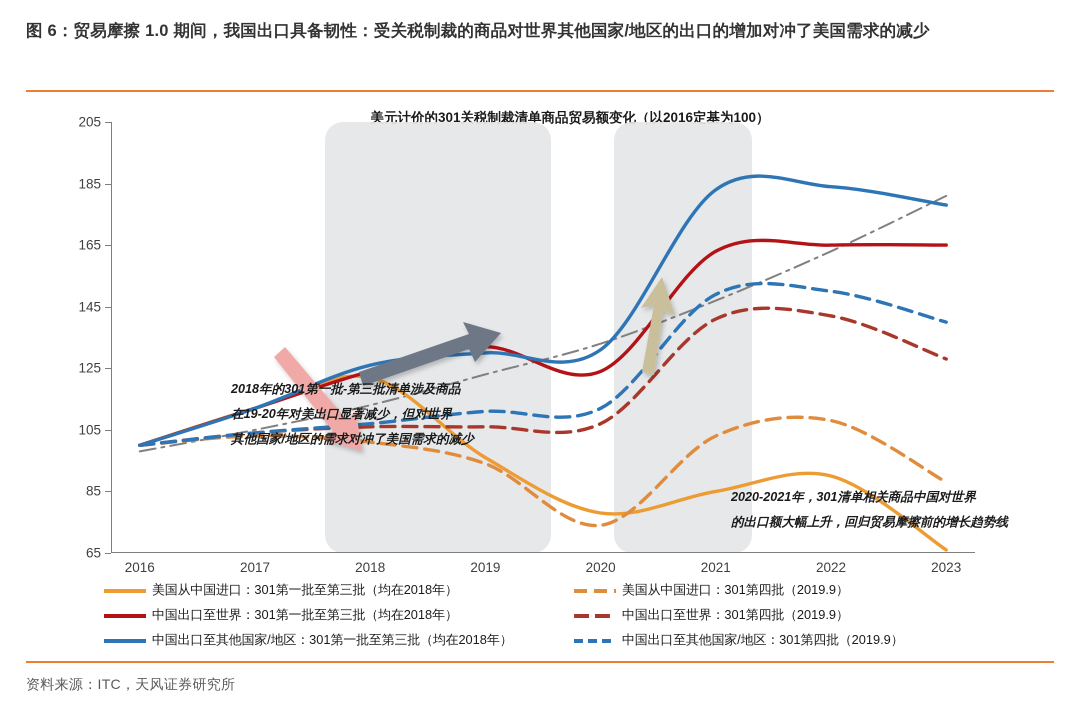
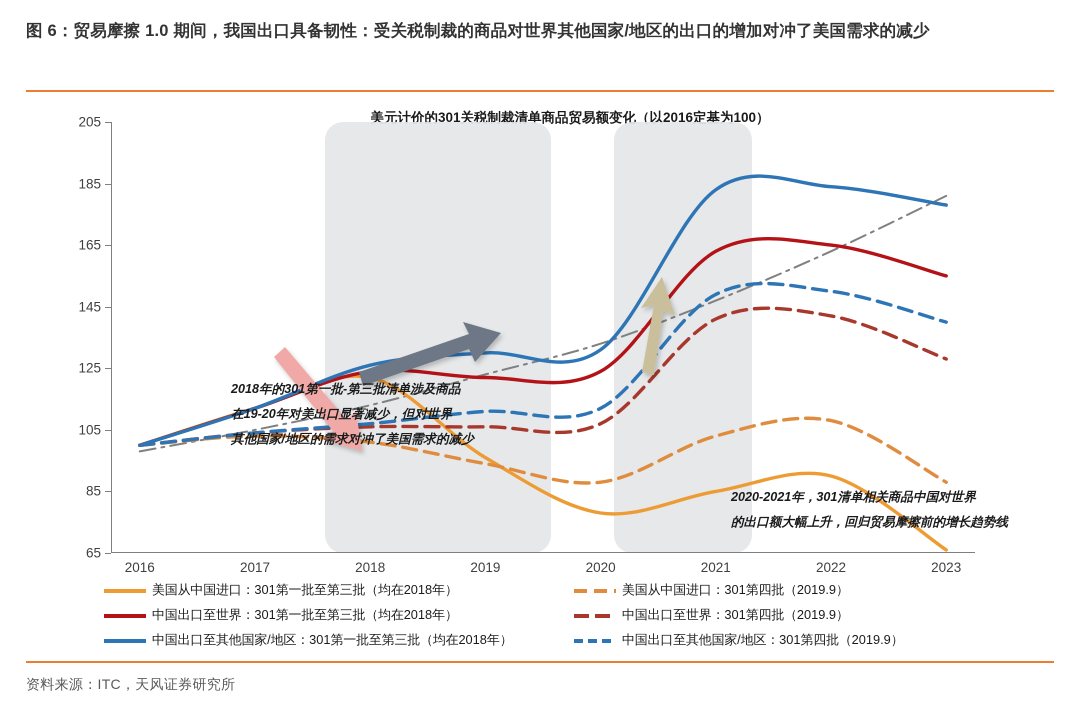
中国出口至世界：301第一批至第三批（均在2018年）/2019: 132 -> 122
美国从中国进口：301第四批（2019.9）/2020: 74 -> 88
中国出口至世界：301第一批至第三批（均在2018年）/2023: 165 -> 155
